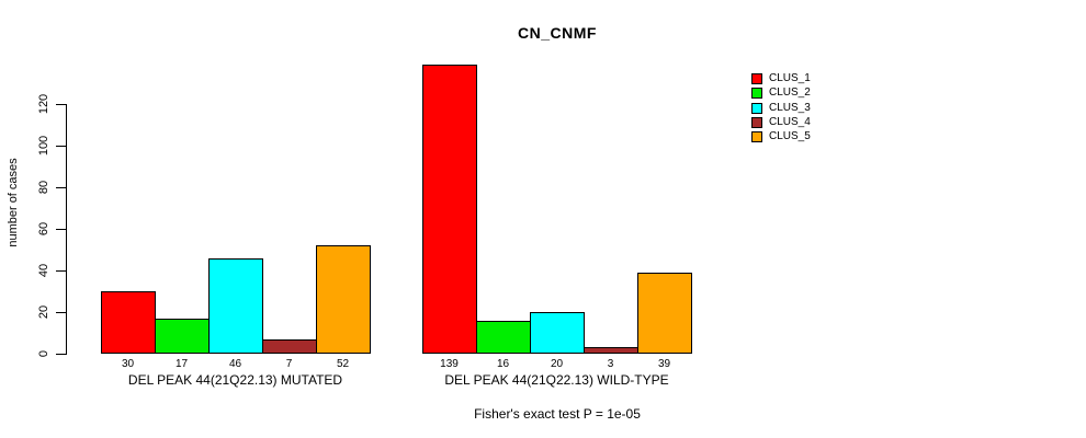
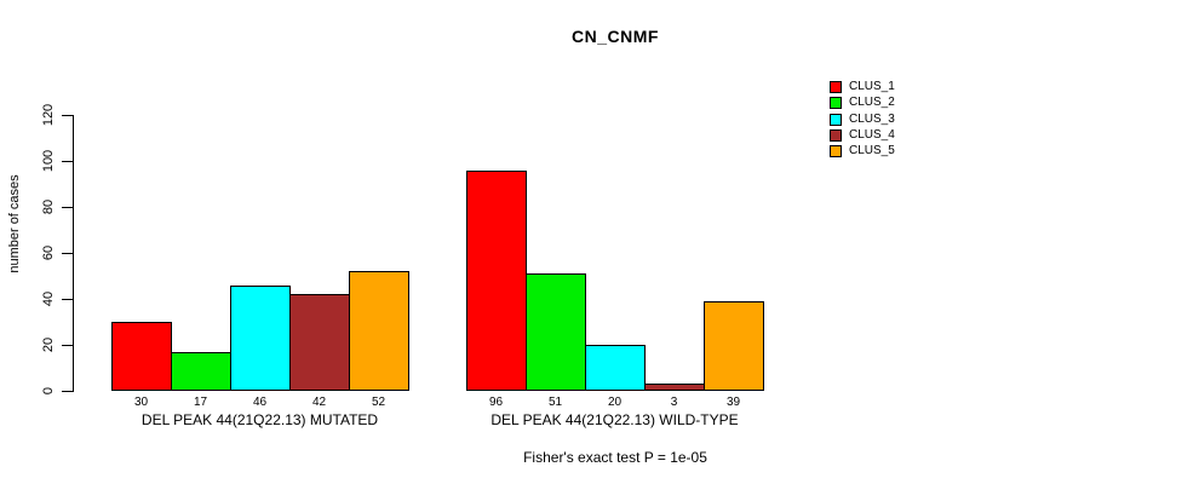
CLUS_4/DEL PEAK 44(21Q22.13) MUTATED: 7 -> 42
CLUS_1/DEL PEAK 44(21Q22.13) WILD-TYPE: 139 -> 96
CLUS_2/DEL PEAK 44(21Q22.13) WILD-TYPE: 16 -> 51
